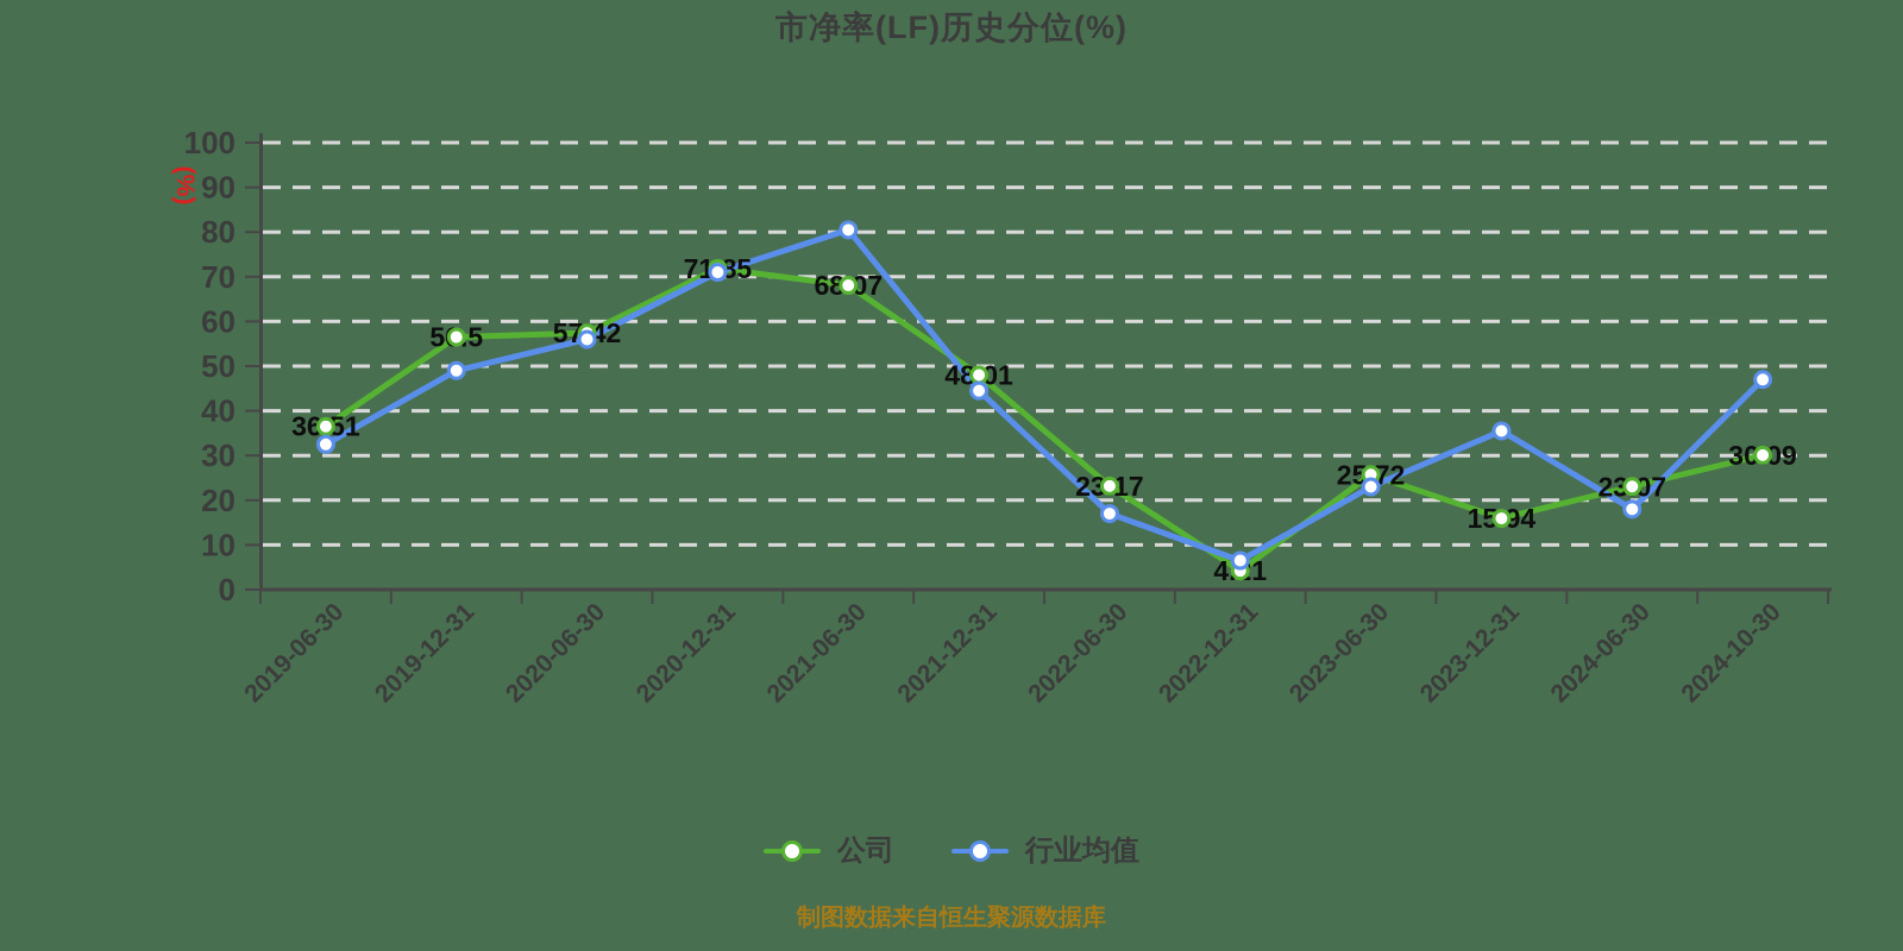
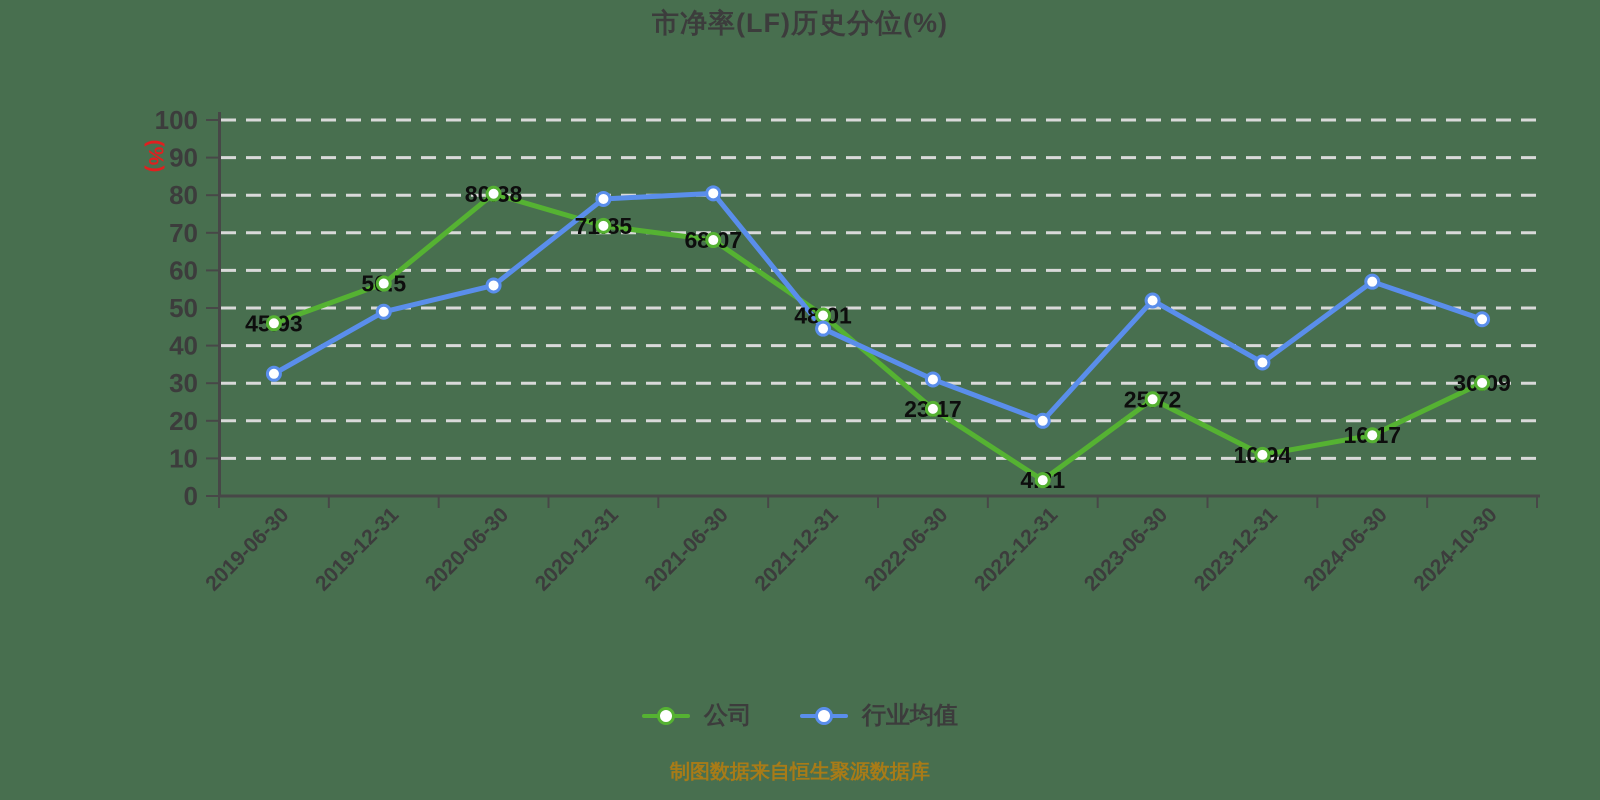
公司/2019-06-30: 36.51 -> 45.93
公司/2020-06-30: 57.42 -> 80.38
行业均值/2020-12-31: 71 -> 79
行业均值/2022-06-30: 17 -> 31
行业均值/2022-12-31: 6 -> 20
行业均值/2023-06-30: 23 -> 52
公司/2023-12-31: 15.94 -> 10.94
公司/2024-06-30: 23.07 -> 16.17
行业均值/2024-06-30: 18 -> 57
